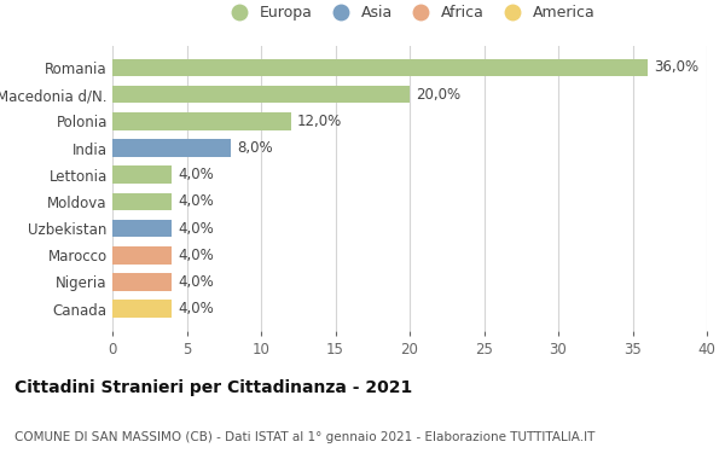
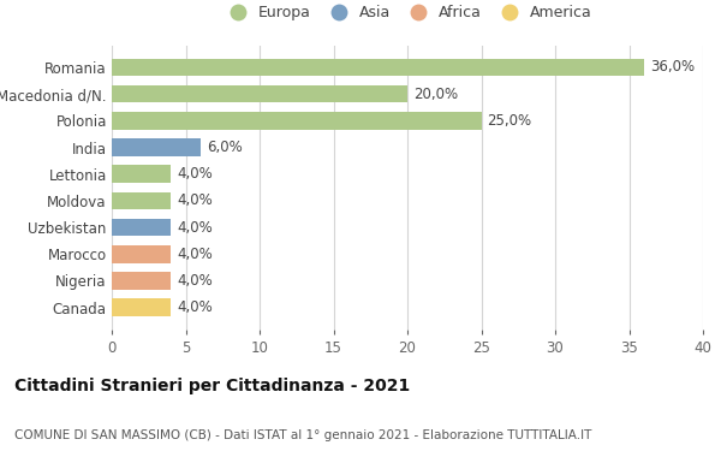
Polonia: 12,0% -> 25,0%
India: 8,0% -> 6,0%
